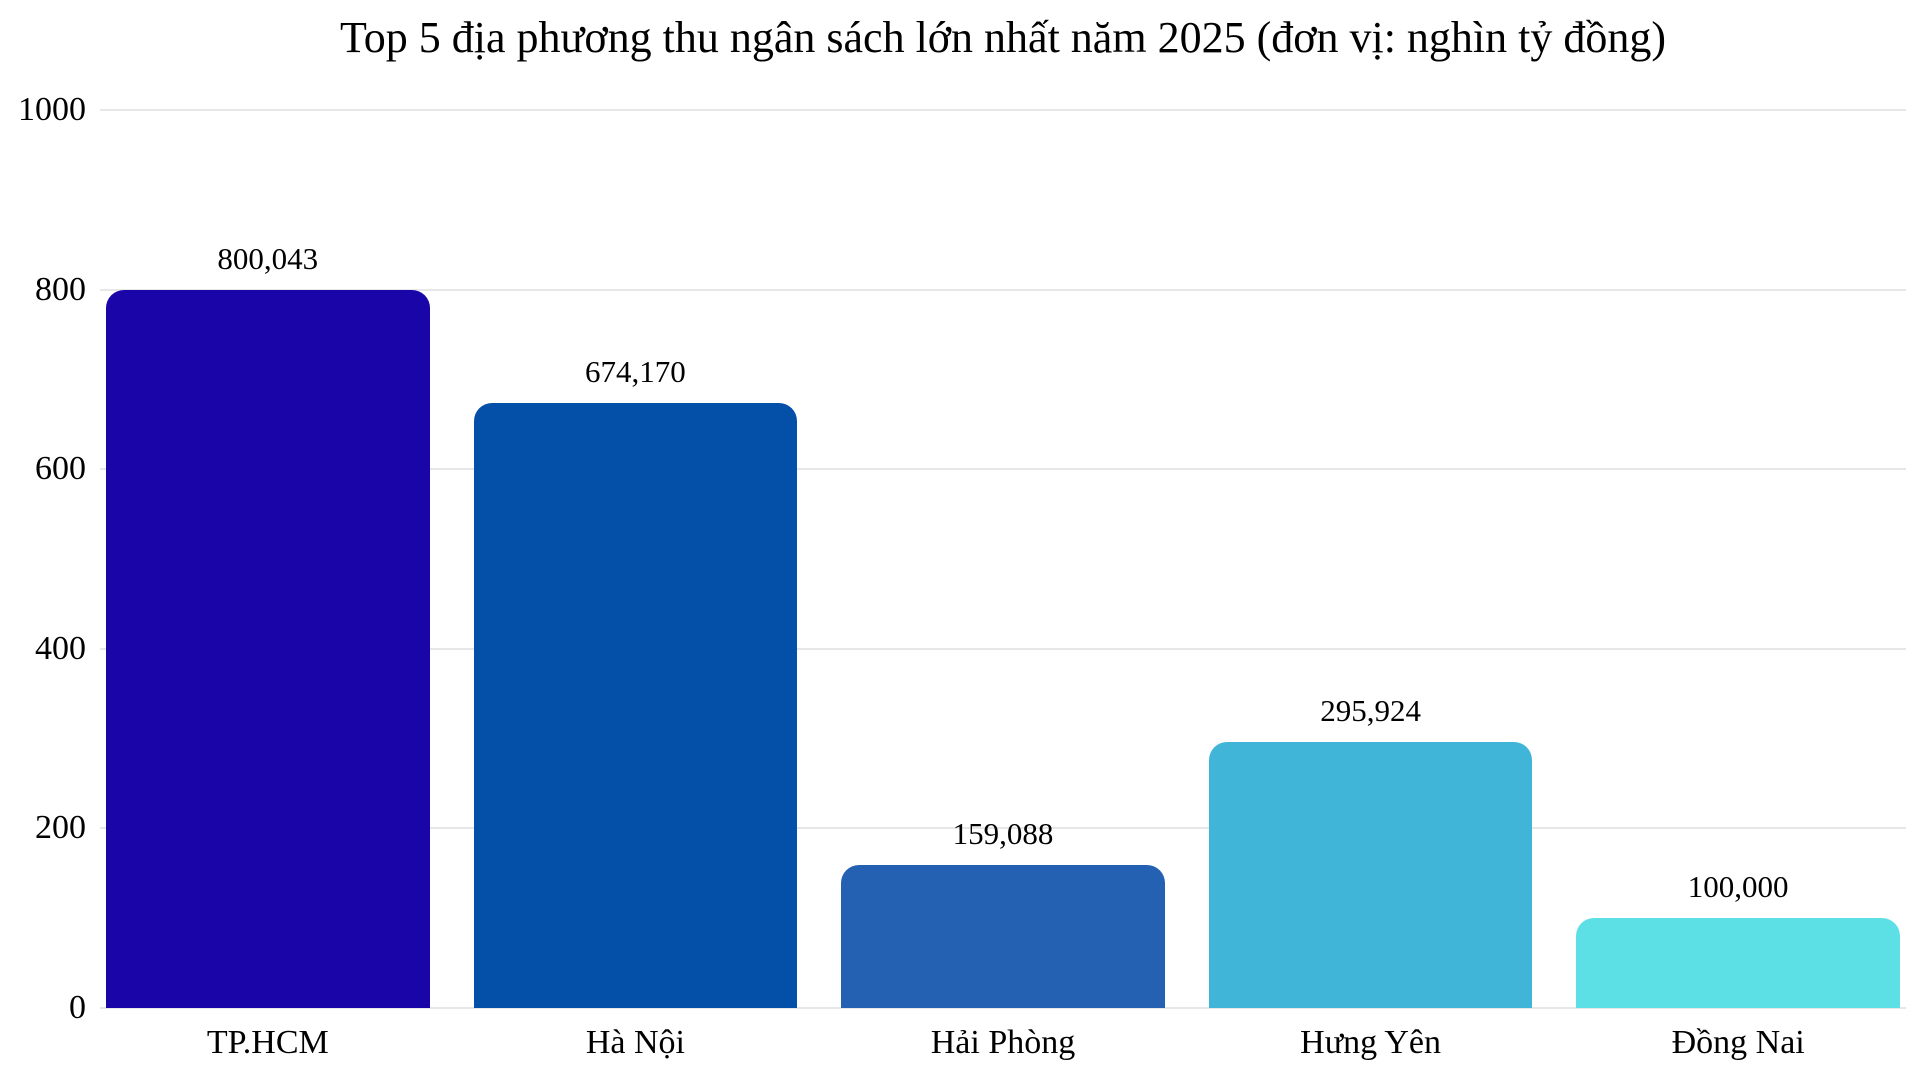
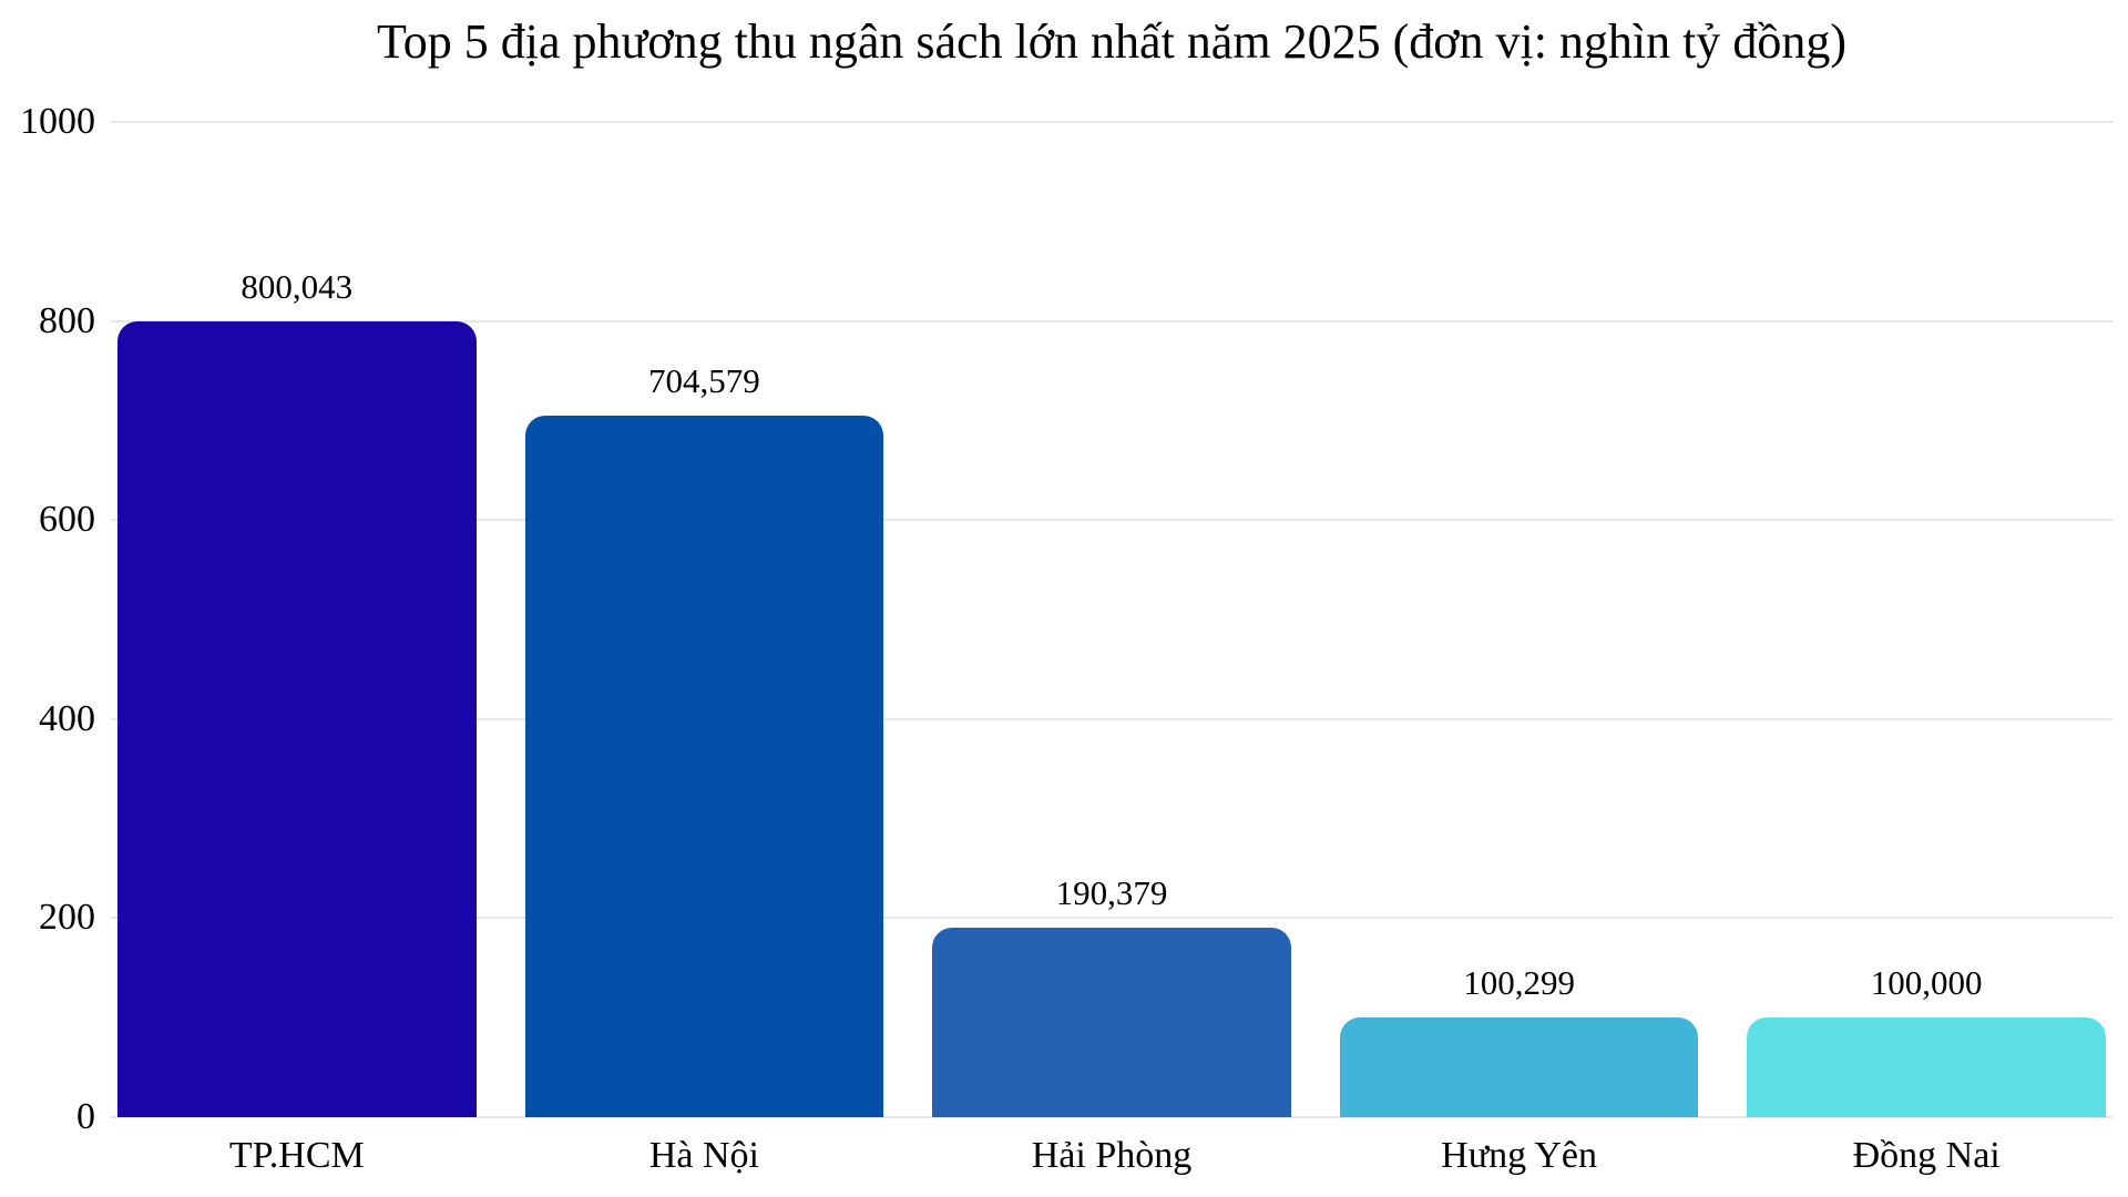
Hà Nội: 674,170 -> 704,579
Hải Phòng: 159,088 -> 190,379
Hưng Yên: 295,924 -> 100,299
